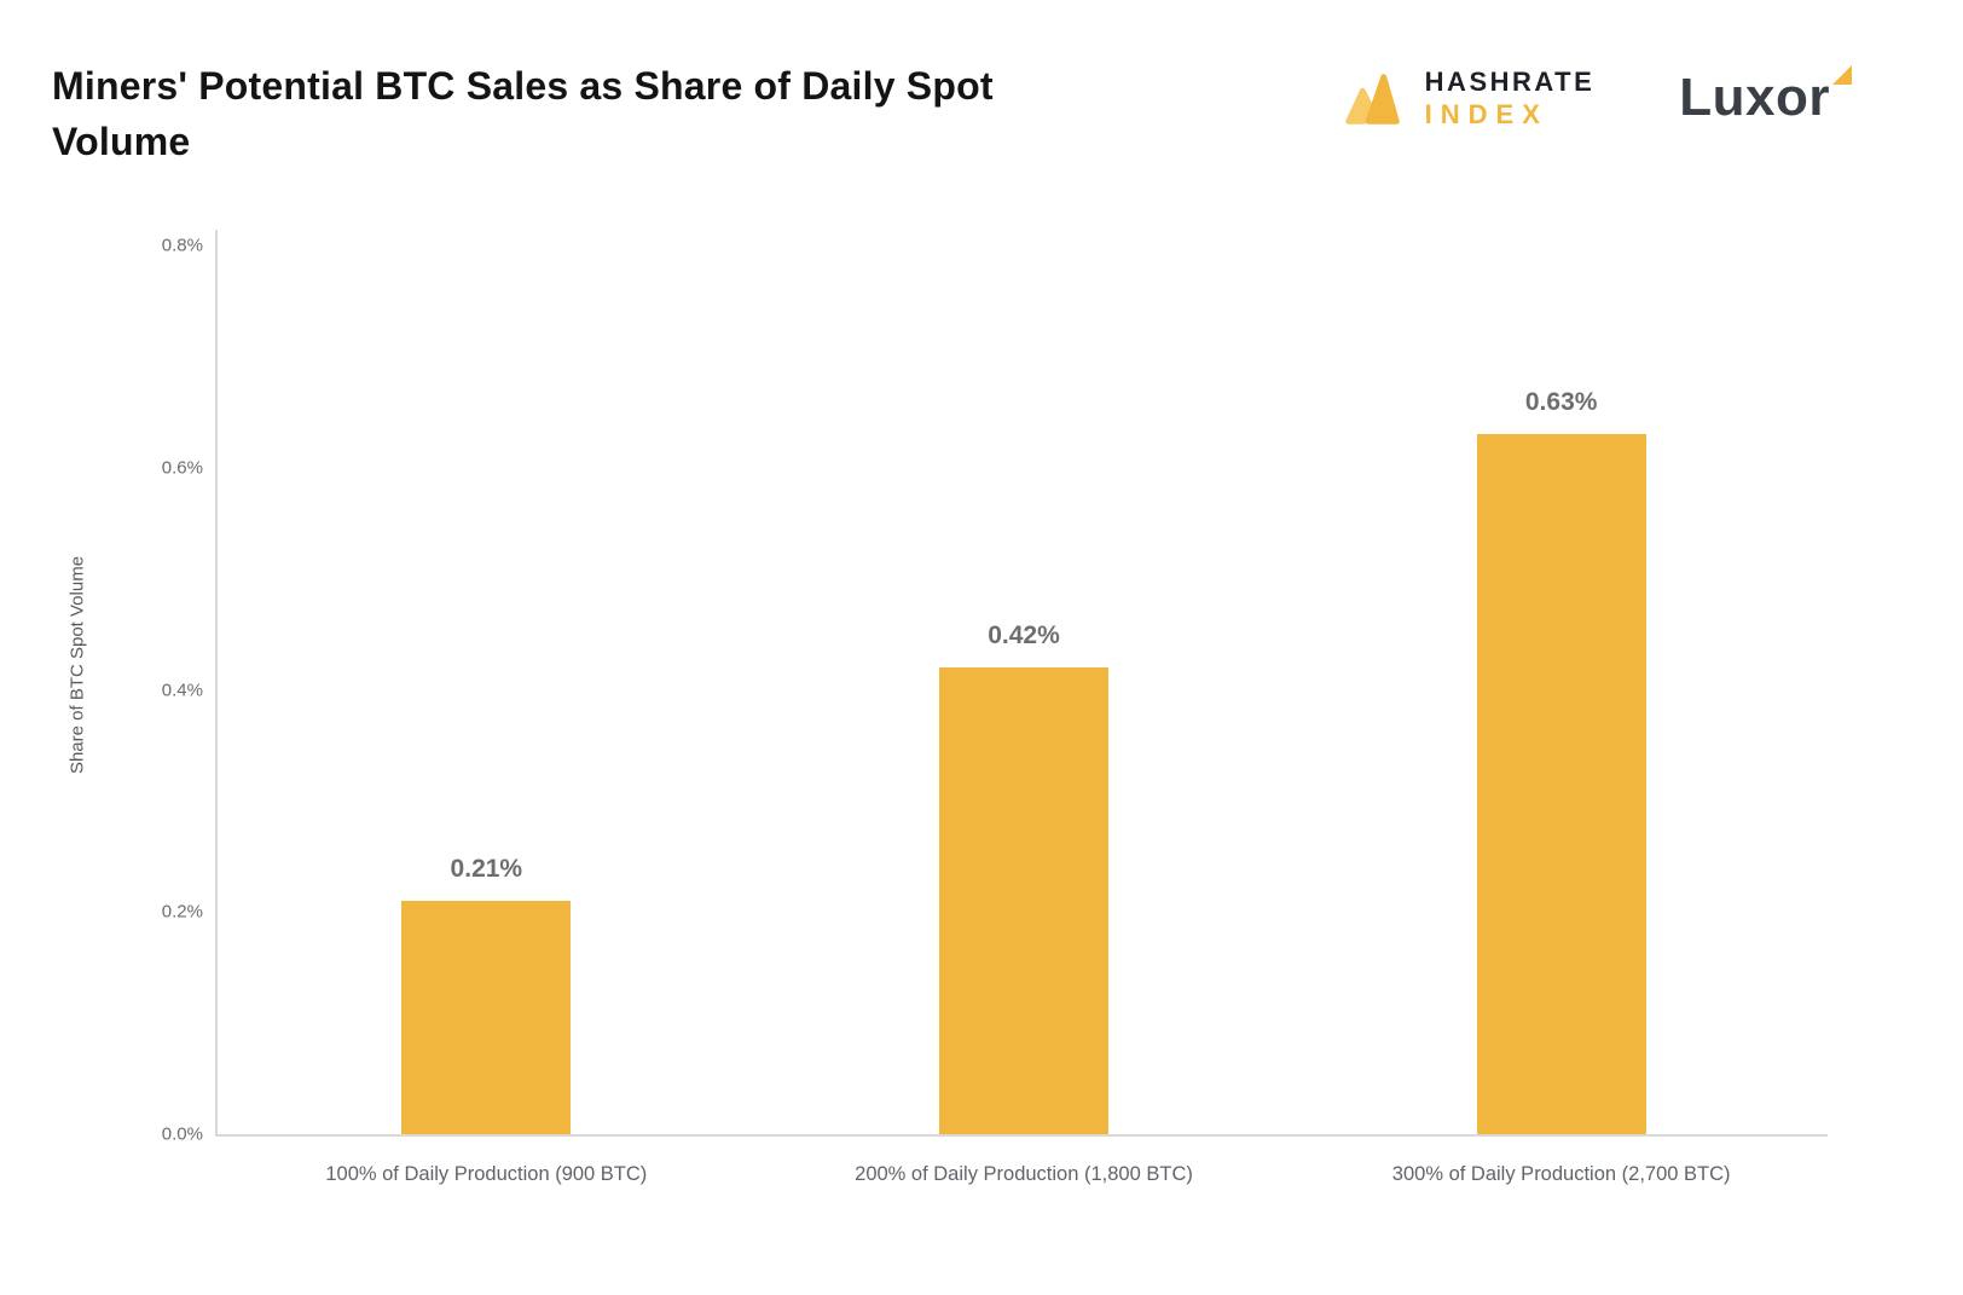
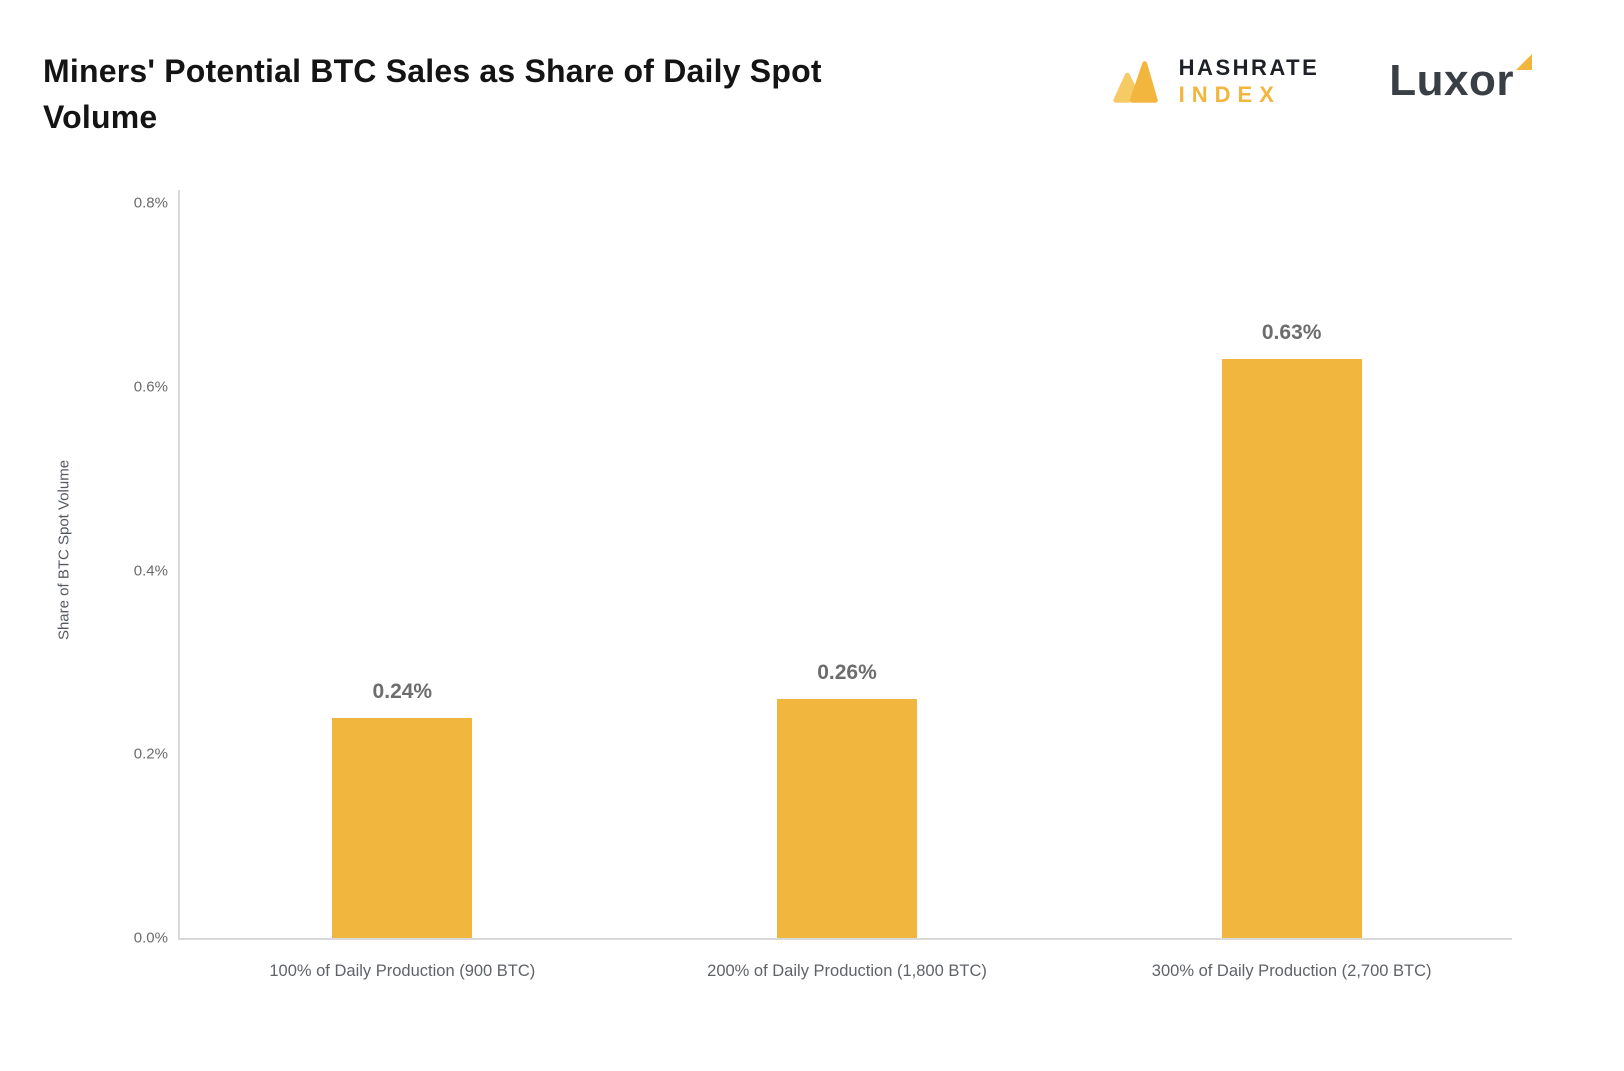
100% of Daily Production (900 BTC): 0.21% -> 0.24%
200% of Daily Production (1,800 BTC): 0.42% -> 0.26%
